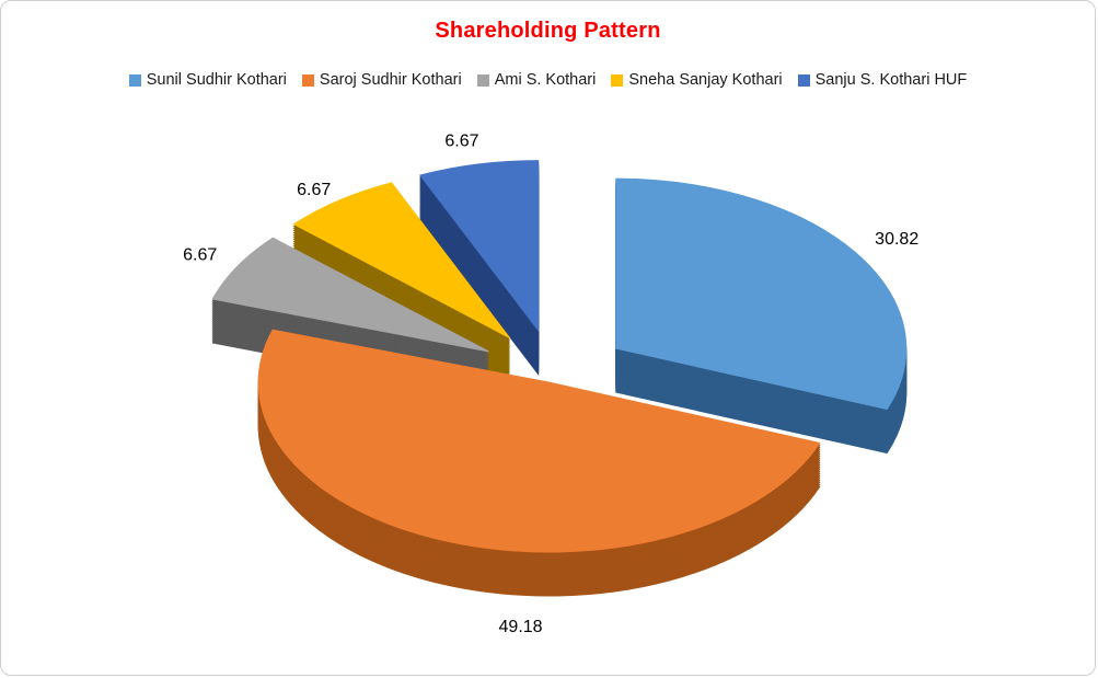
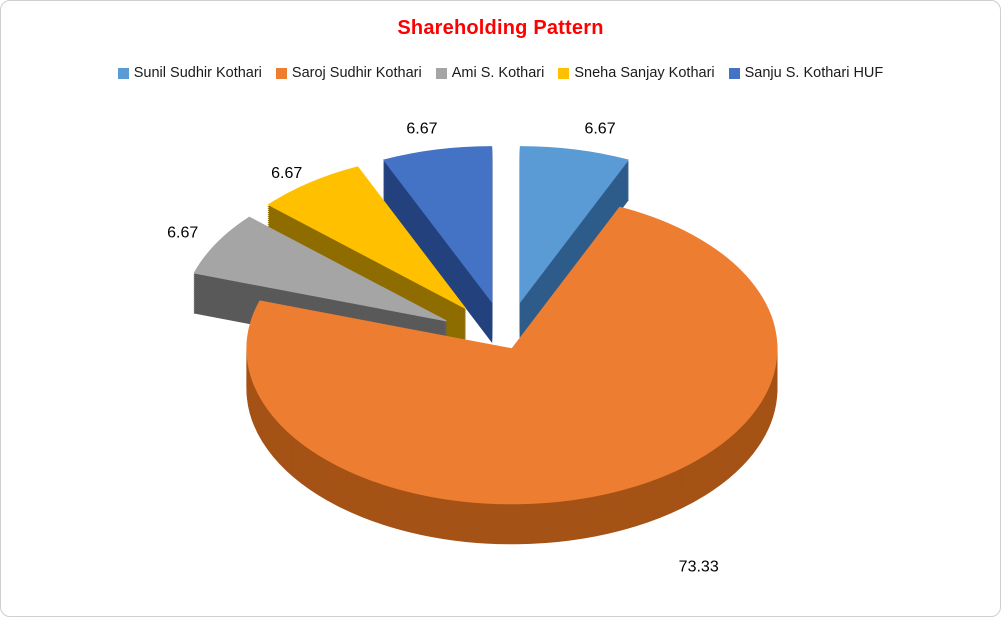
Sunil Sudhir Kothari: 30.82 -> 6.67
Saroj Sudhir Kothari: 49.18 -> 73.33
